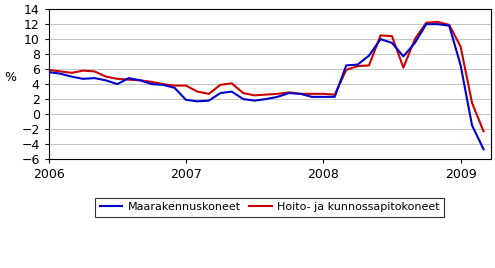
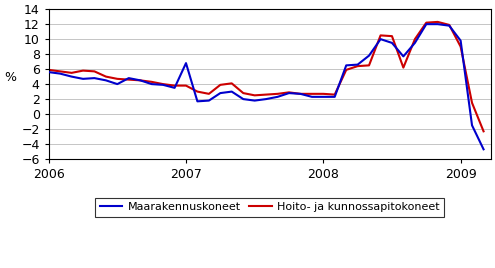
Maarakennuskoneet/2007: 1.9 -> 6.8
Maarakennuskoneet/2009: 6.5 -> 9.8
